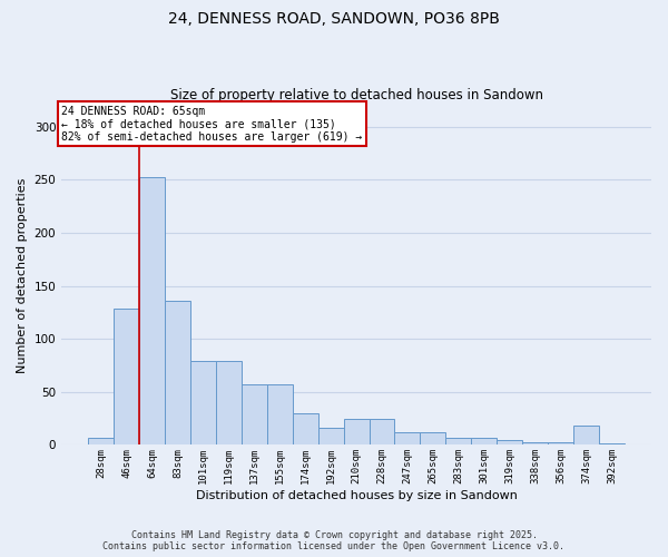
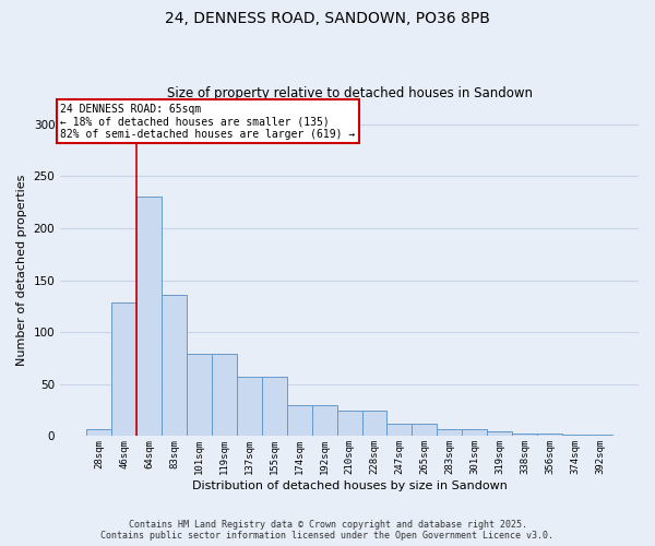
64sqm: 252 -> 230
192sqm: 16 -> 30
374sqm: 18 -> 1
